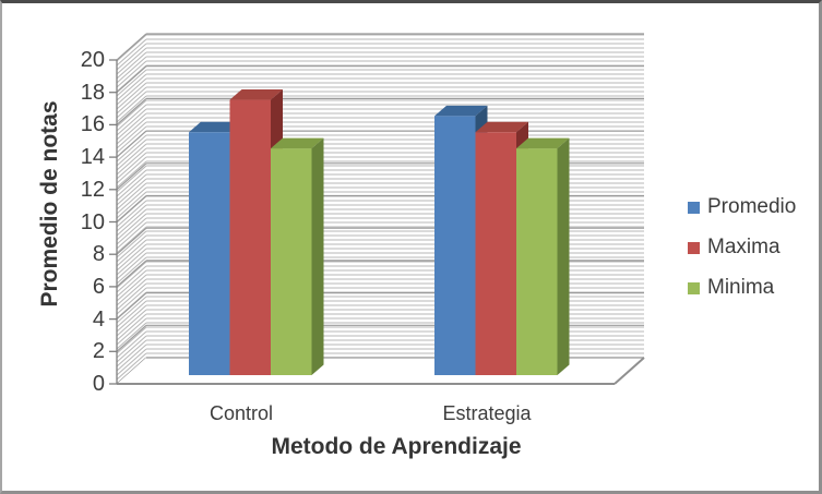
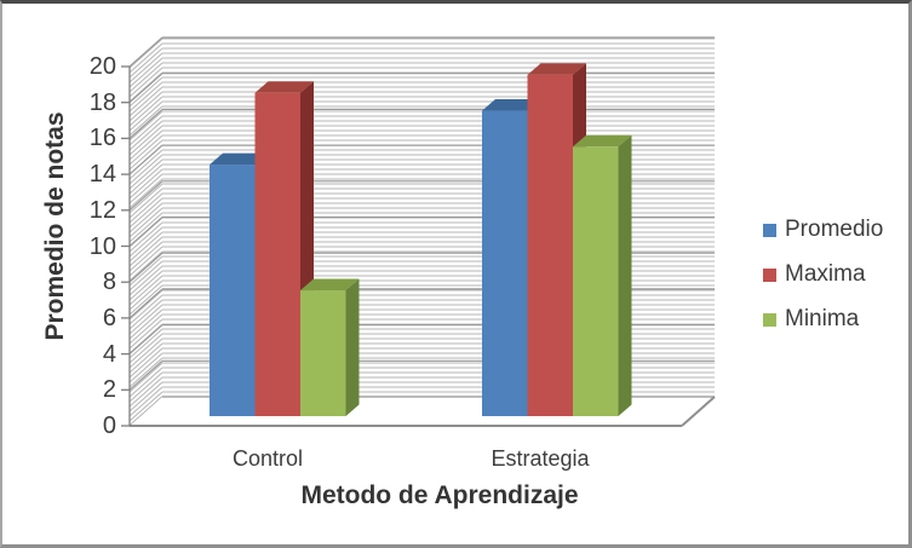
Promedio/Control: 15 -> 14
Maxima/Control: 17 -> 18
Minima/Control: 14 -> 7
Promedio/Estrategia: 16 -> 17
Maxima/Estrategia: 15 -> 19
Minima/Estrategia: 14 -> 15
